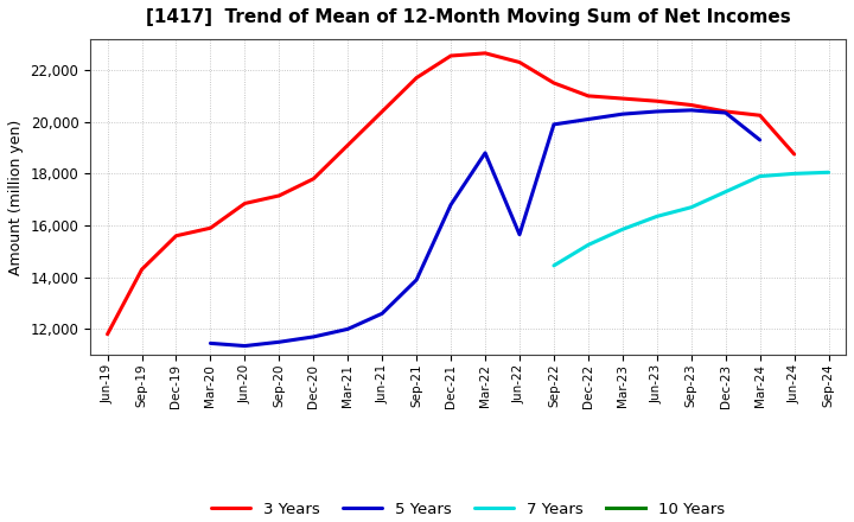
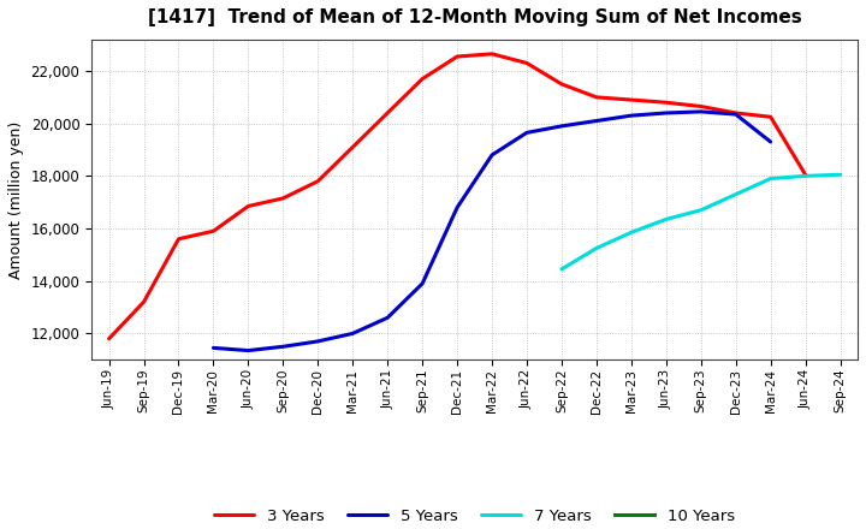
3 Years/Sep-19: 14,300 -> 13,200
5 Years/Jun-22: 15,650 -> 19,650
3 Years/Jun-24: 18,750 -> 18,050
